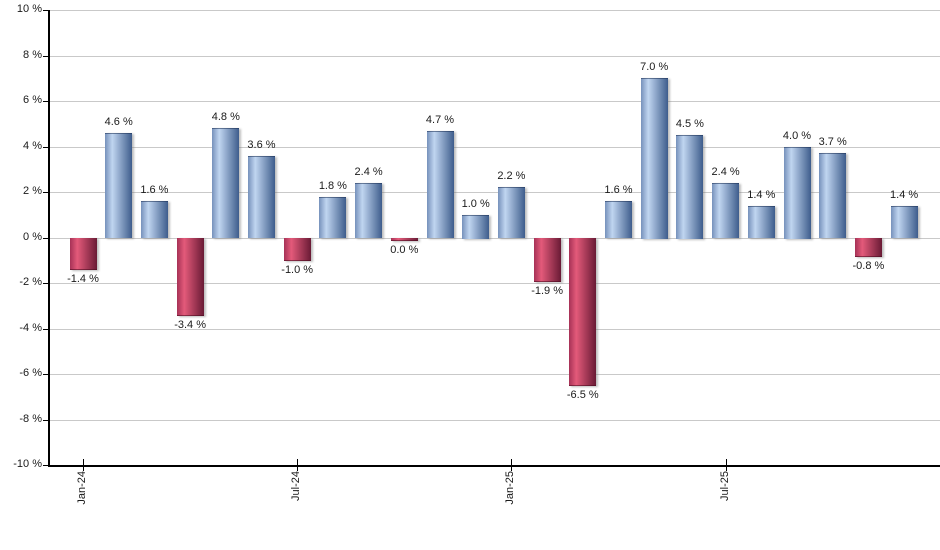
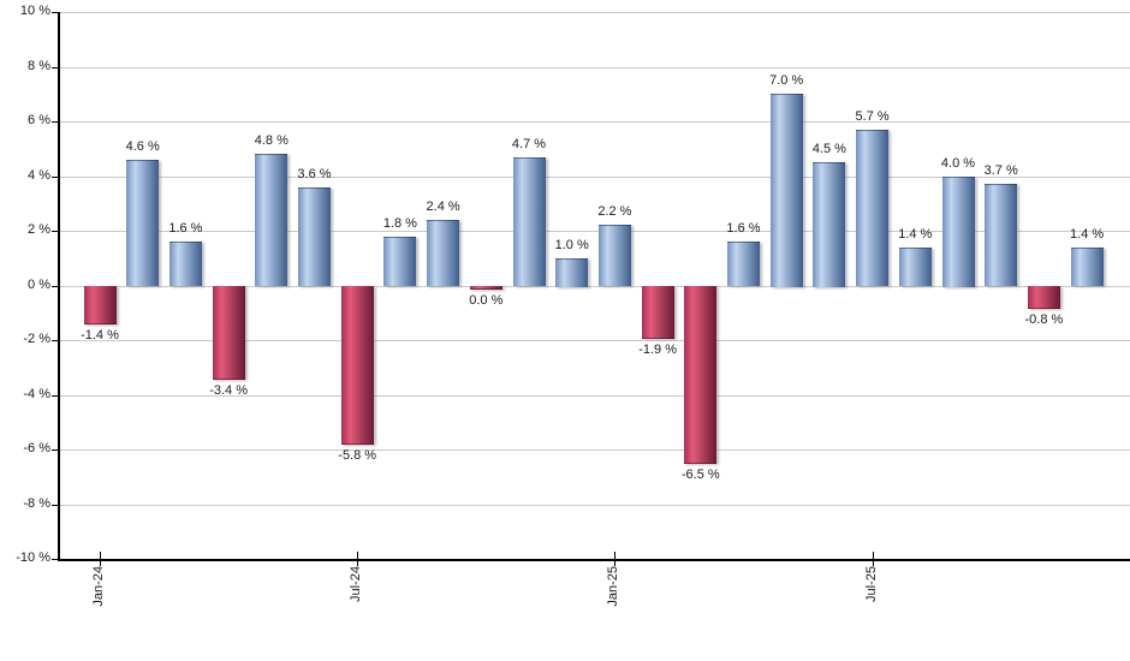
Jul-24: -1.0 -> -5.8
Jul-25: 2.4 -> 5.7
